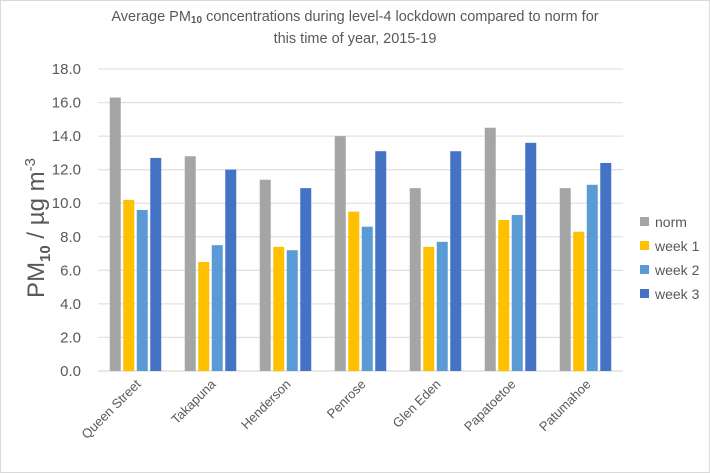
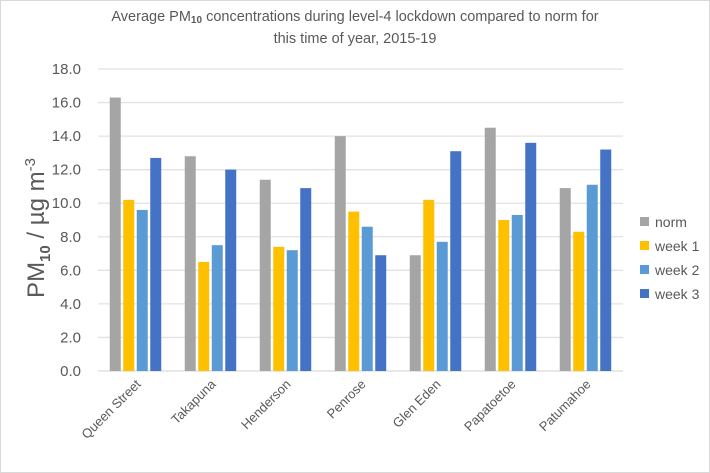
week 3/Penrose: 13.1 -> 6.9
norm/Glen Eden: 10.9 -> 6.9
week 1/Glen Eden: 7.4 -> 10.2
week 3/Patumahoe: 12.4 -> 13.2
